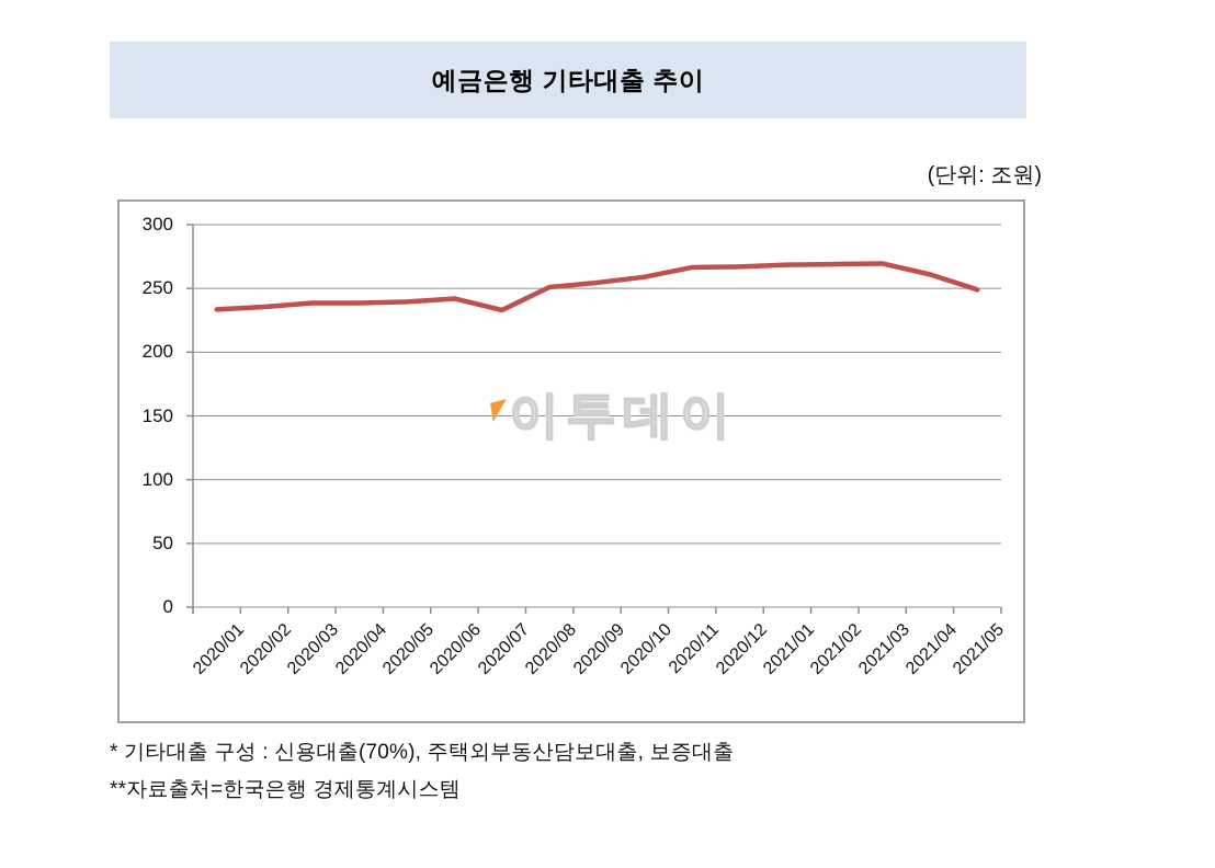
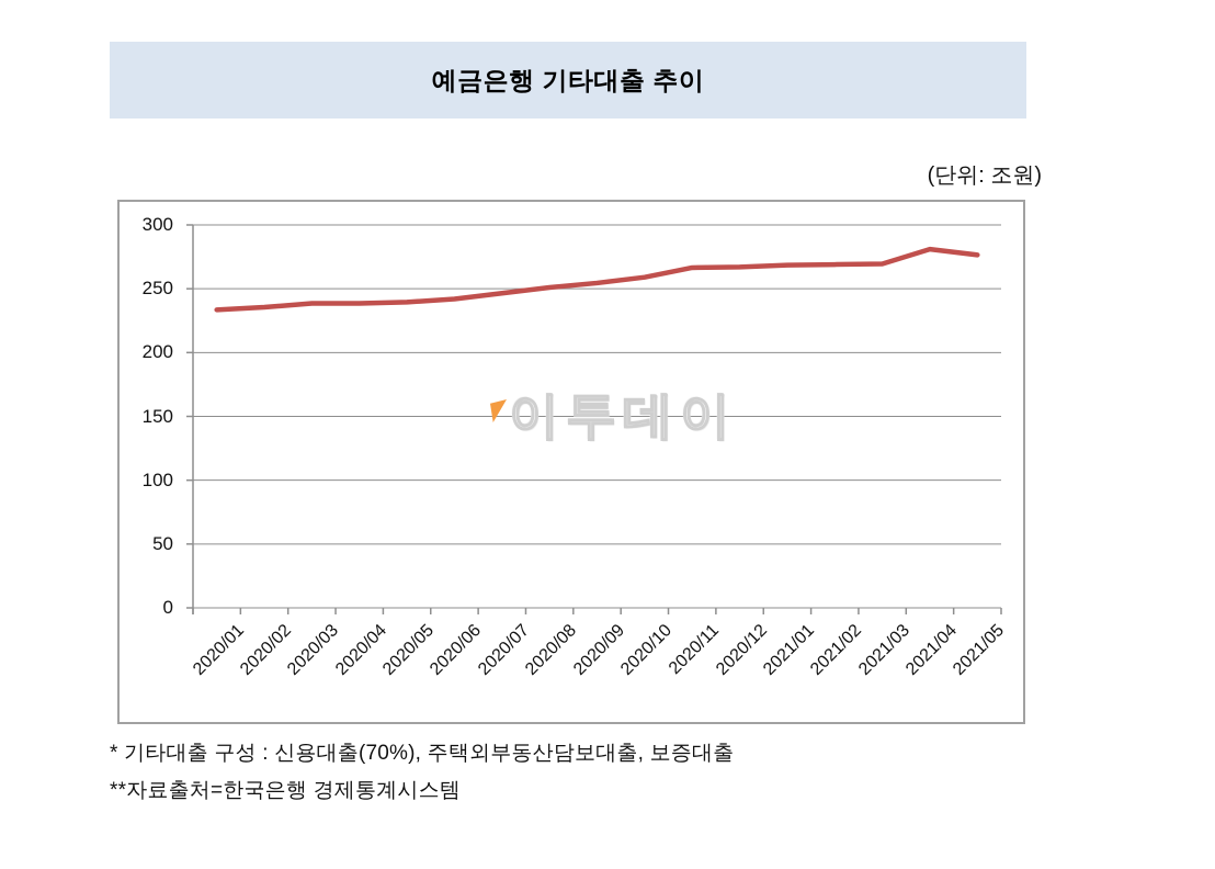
2020/07: 233 -> 246
2021/04: 261 -> 281
2021/05: 249 -> 276
